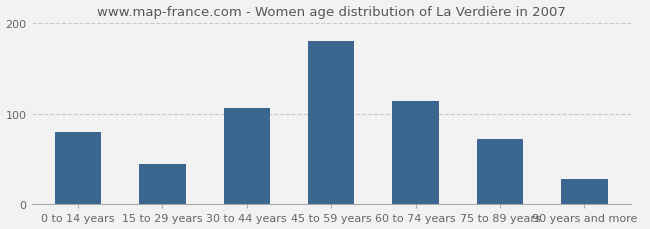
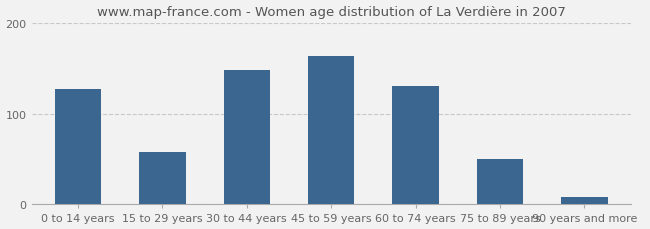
0 to 14 years: 80 -> 127
15 to 29 years: 44 -> 58
30 to 44 years: 106 -> 148
45 to 59 years: 180 -> 163
60 to 74 years: 114 -> 130
75 to 89 years: 72 -> 50
90 years and more: 28 -> 8
